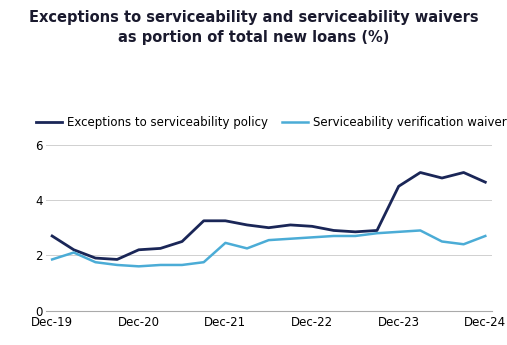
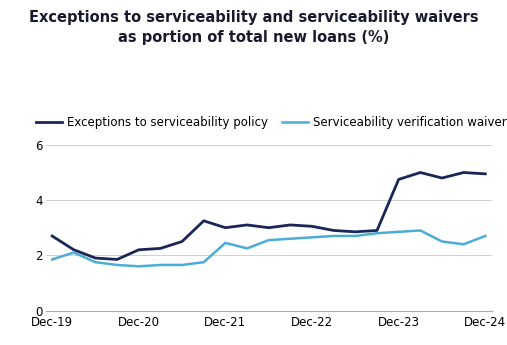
Exceptions to serviceability policy/Dec-21: 3.25 -> 3.00
Exceptions to serviceability policy/Dec-23: 4.50 -> 4.75
Exceptions to serviceability policy/Dec-24: 4.65 -> 4.95
